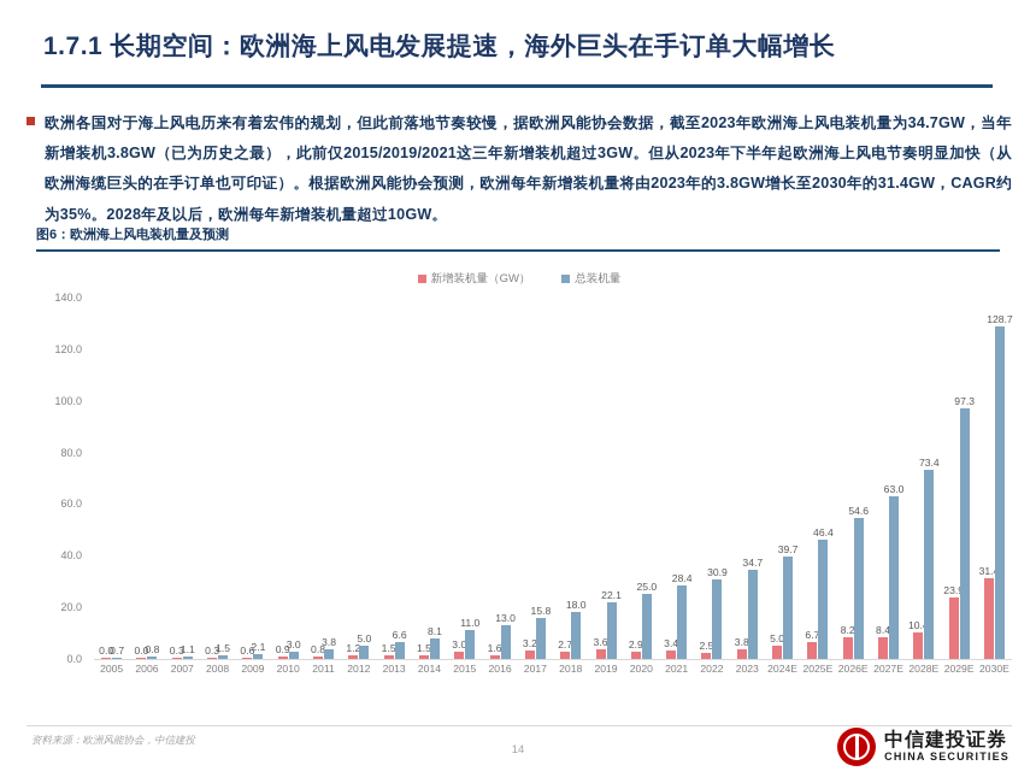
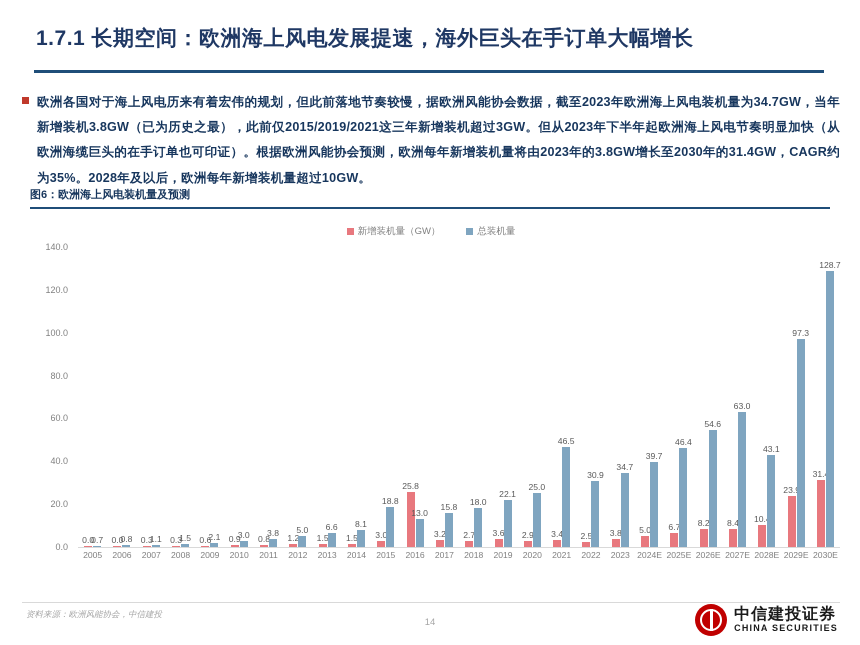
总装机量/2015: 11.0 -> 18.8
新增装机量（GW）/2016: 1.6 -> 25.8
总装机量/2021: 28.4 -> 46.5
总装机量/2028E: 73.4 -> 43.1
